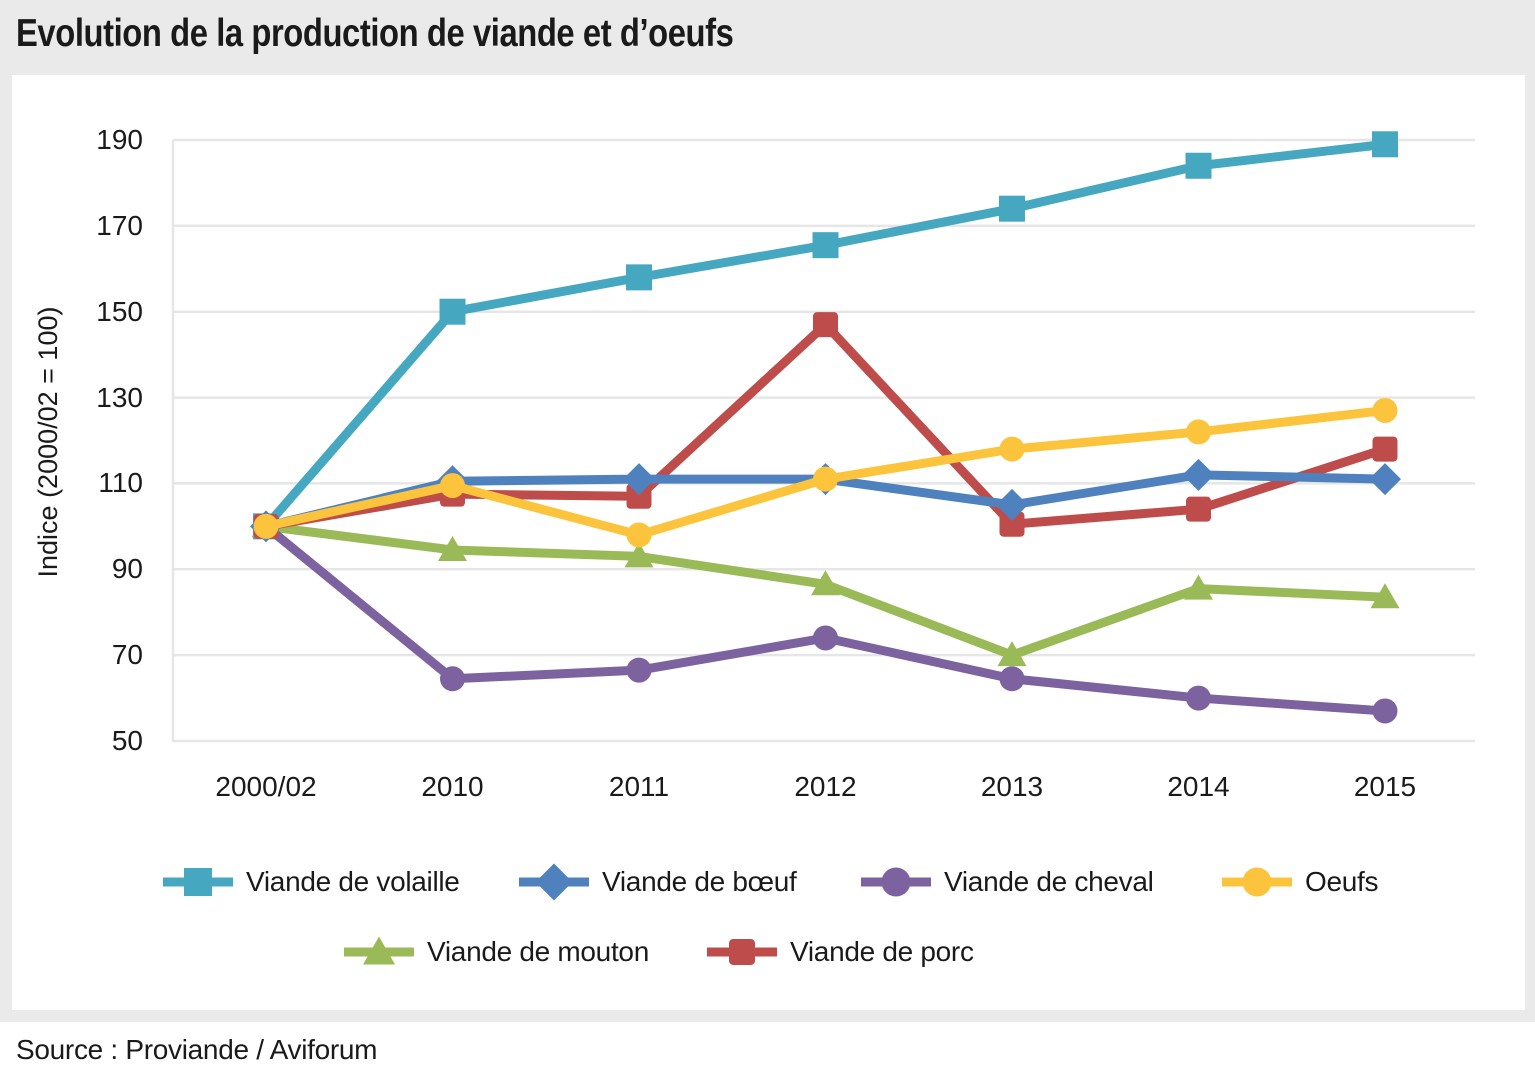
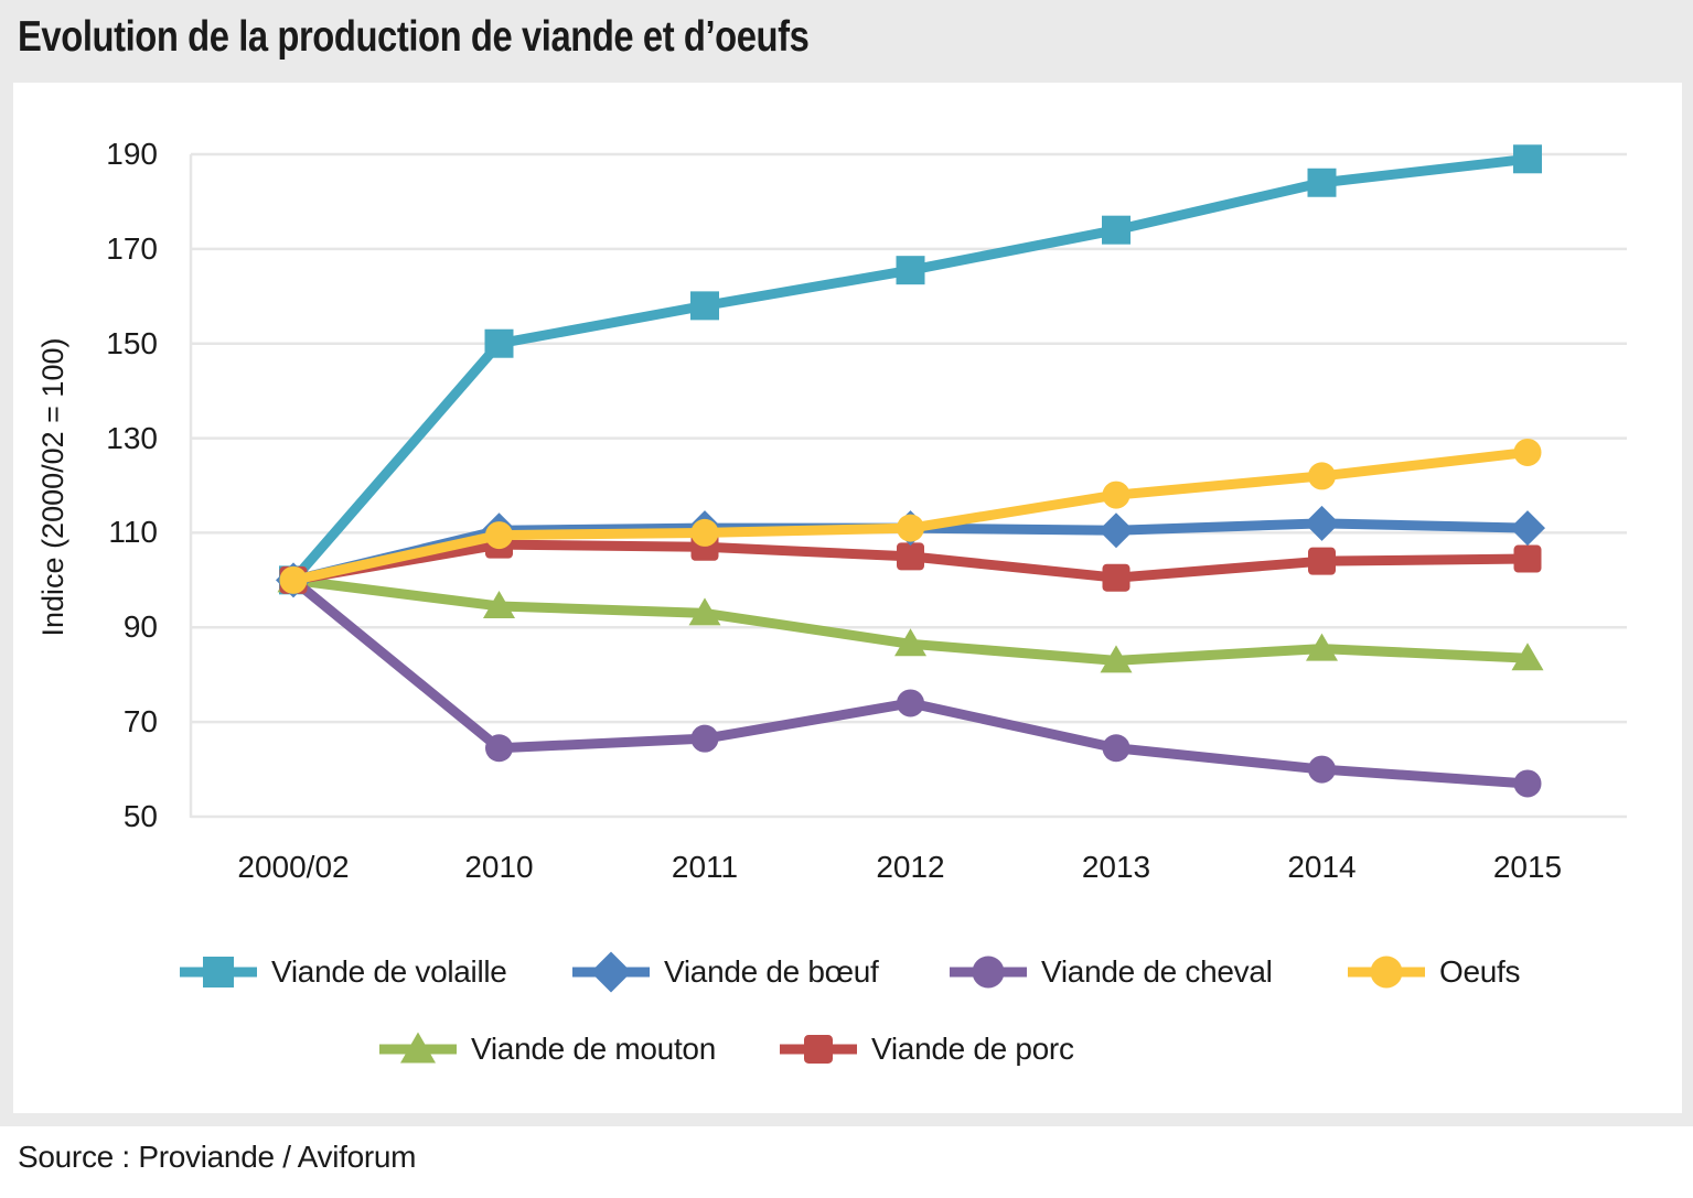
Oeufs/2011: 98 -> 110
Viande de porc/2012: 147 -> 105
Viande de bœuf/2013: 105 -> 110
Viande de mouton/2013: 70 -> 83
Viande de porc/2015: 118 -> 104
